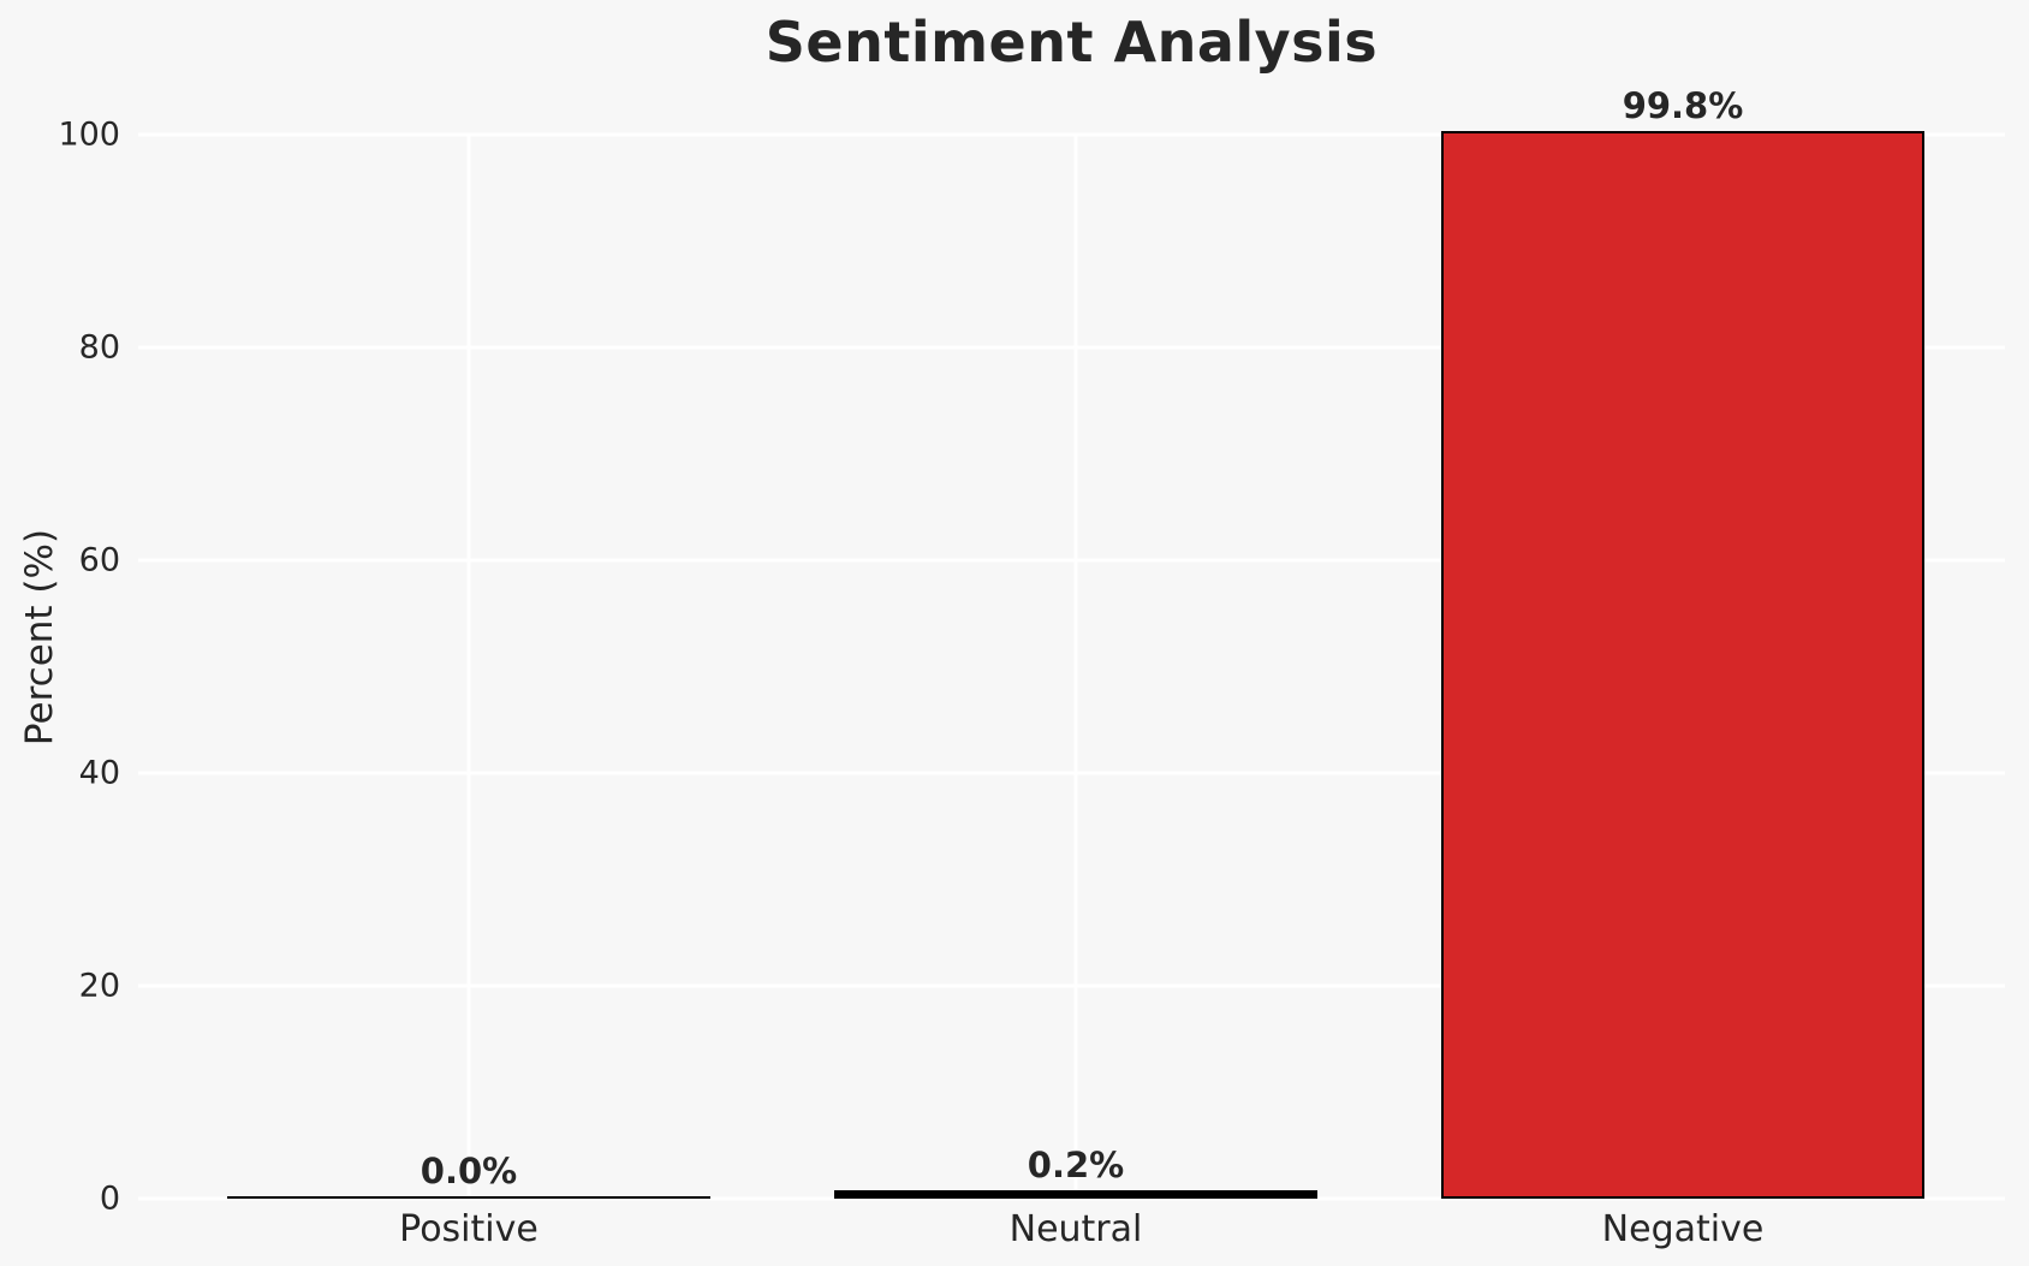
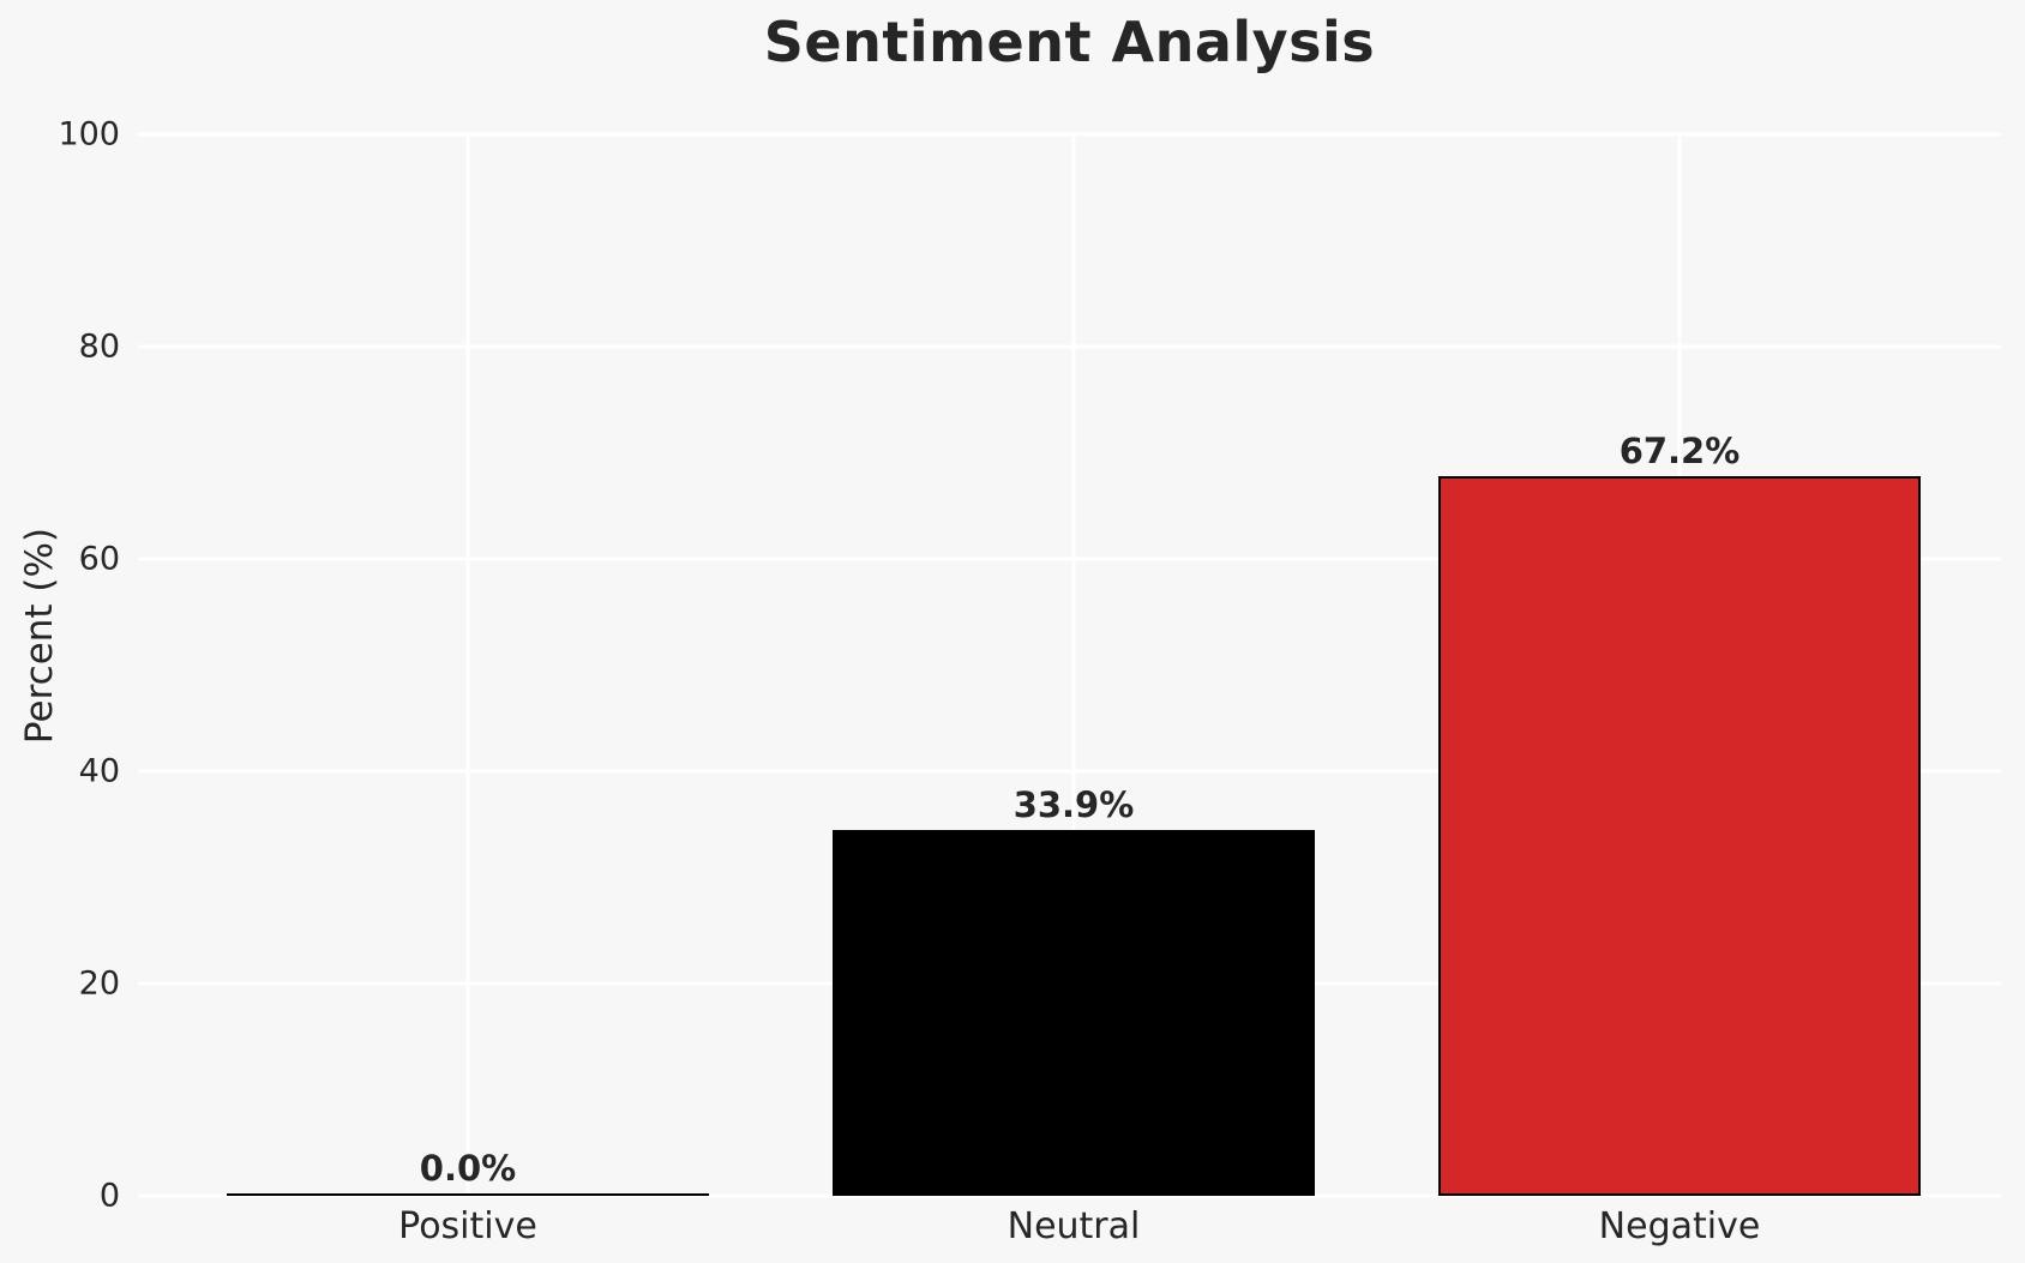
Neutral: 0.2% -> 33.9%
Negative: 99.8% -> 67.2%
